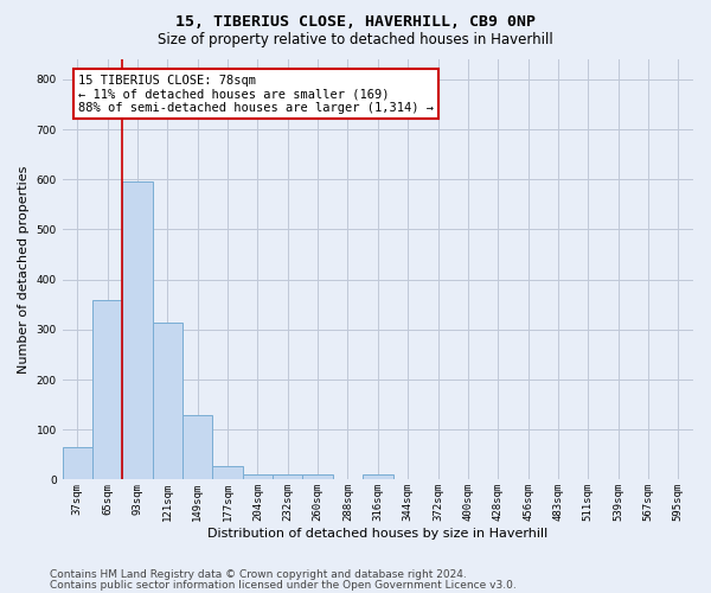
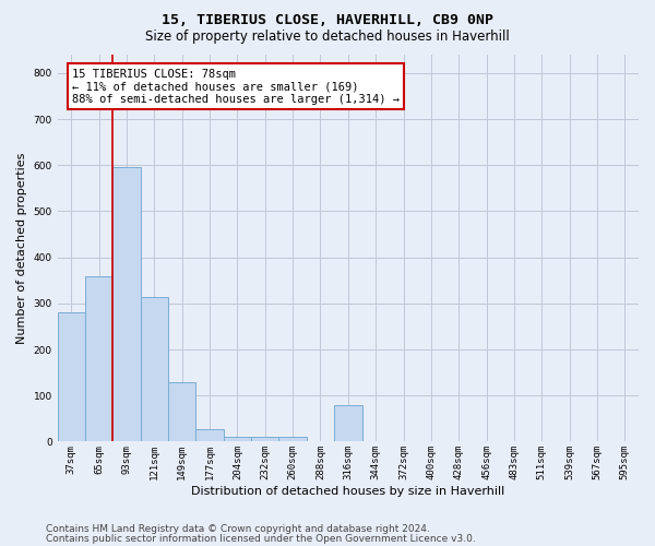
37sqm: 65 -> 280
316sqm: 10 -> 80
